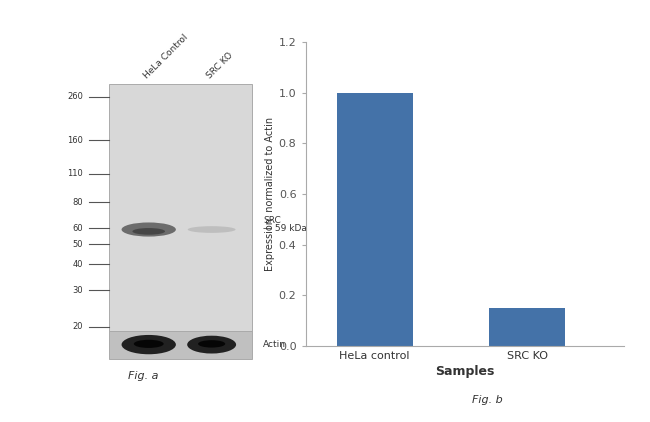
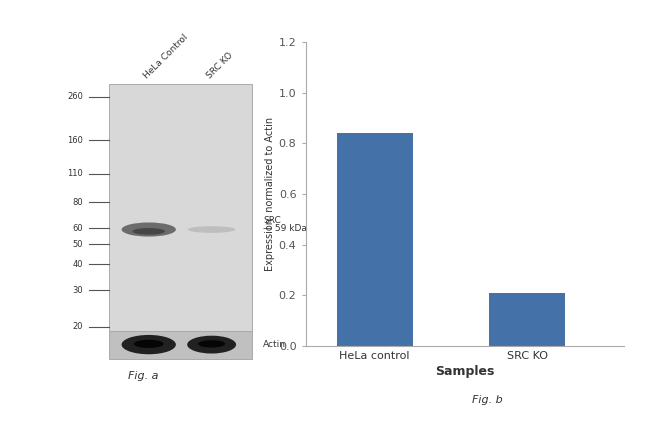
HeLa control: 1.00 -> 0.84
SRC KO: 0.15 -> 0.21
